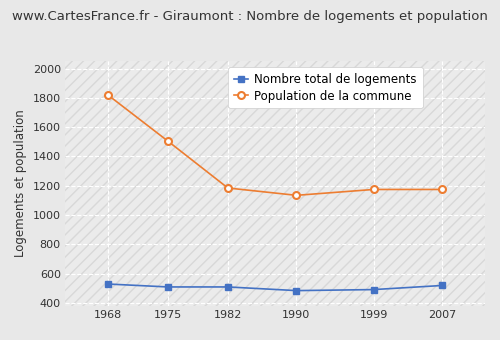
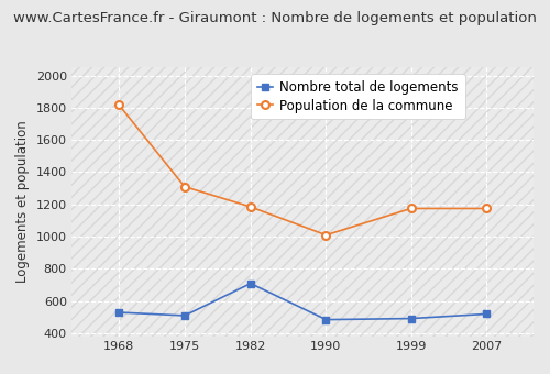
Population de la commune/1975: 1500 -> 1310
Nombre total de logements/1982: 510 -> 710
Population de la commune/1990: 1140 -> 1010
